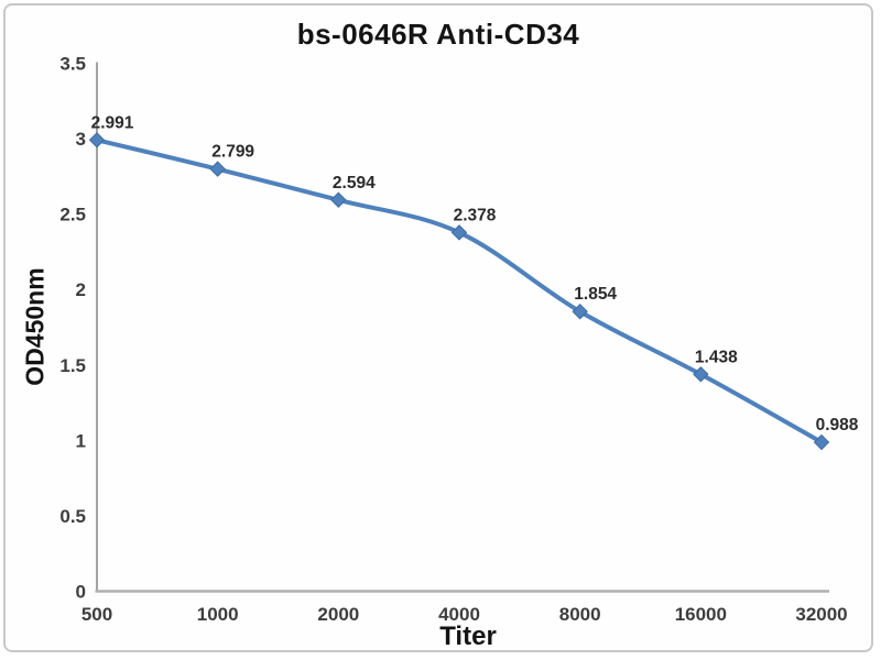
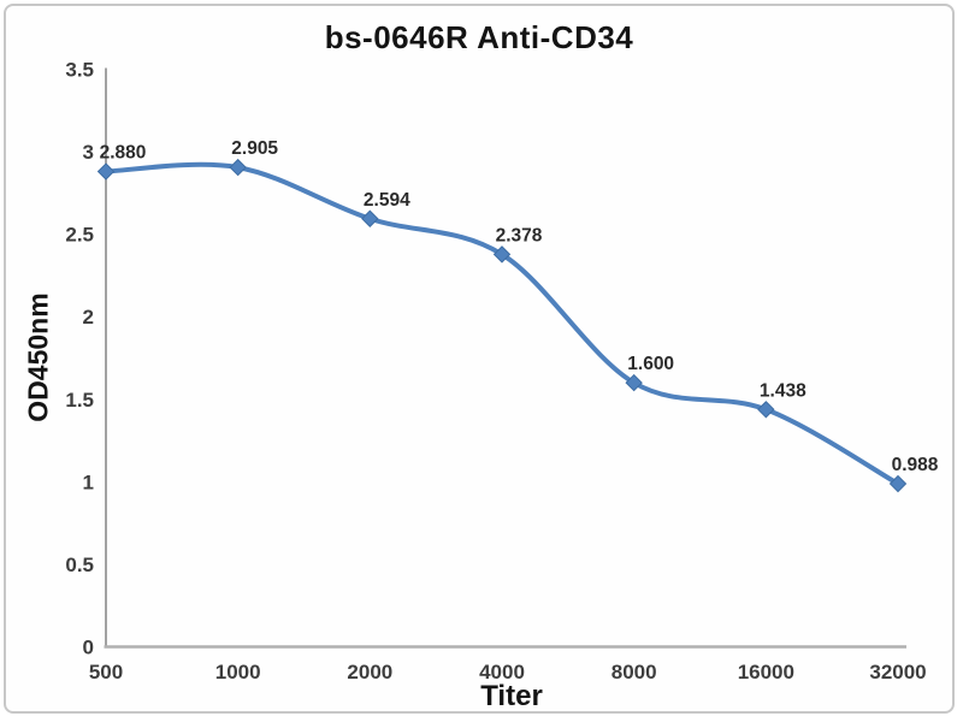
500: 2.991 -> 2.880
1000: 2.799 -> 2.905
8000: 1.854 -> 1.600
